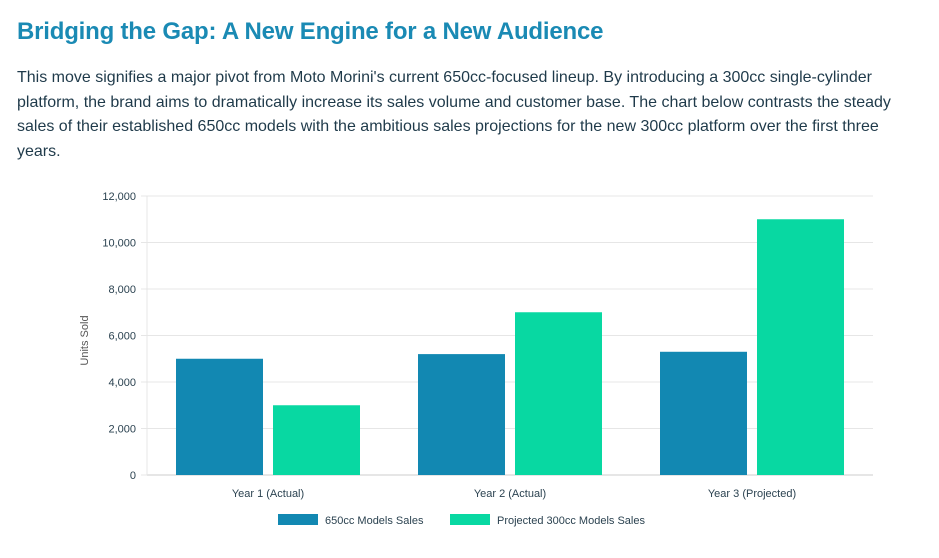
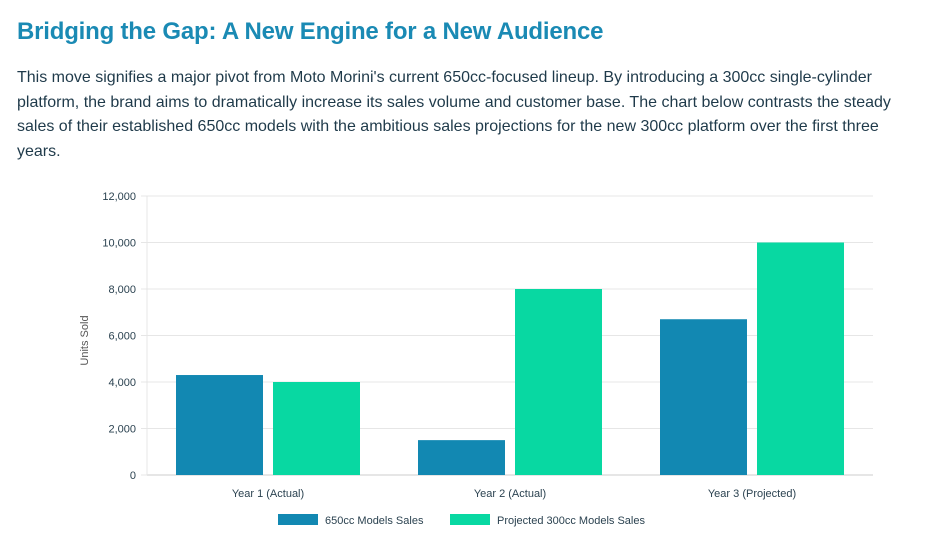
650cc Models Sales/Year 1 (Actual): 5000 -> 4300
Projected 300cc Models Sales/Year 1 (Actual): 3000 -> 4000
650cc Models Sales/Year 2 (Actual): 5200 -> 1500
Projected 300cc Models Sales/Year 2 (Actual): 7000 -> 8000
650cc Models Sales/Year 3 (Projected): 5300 -> 6700
Projected 300cc Models Sales/Year 3 (Projected): 11000 -> 10000
